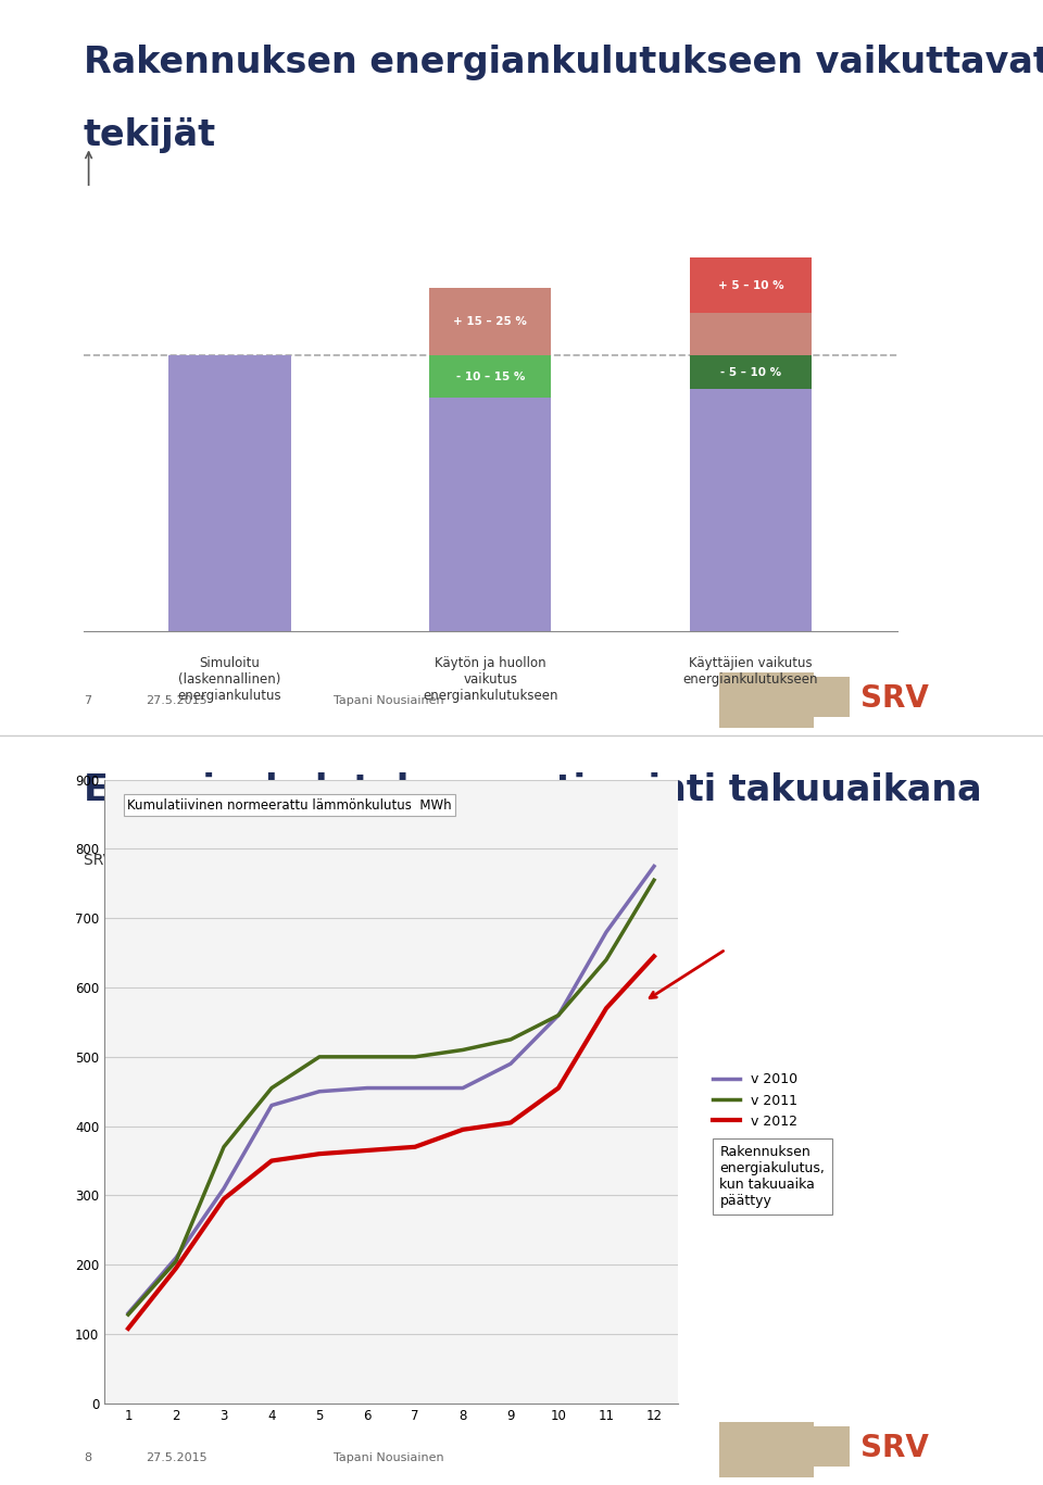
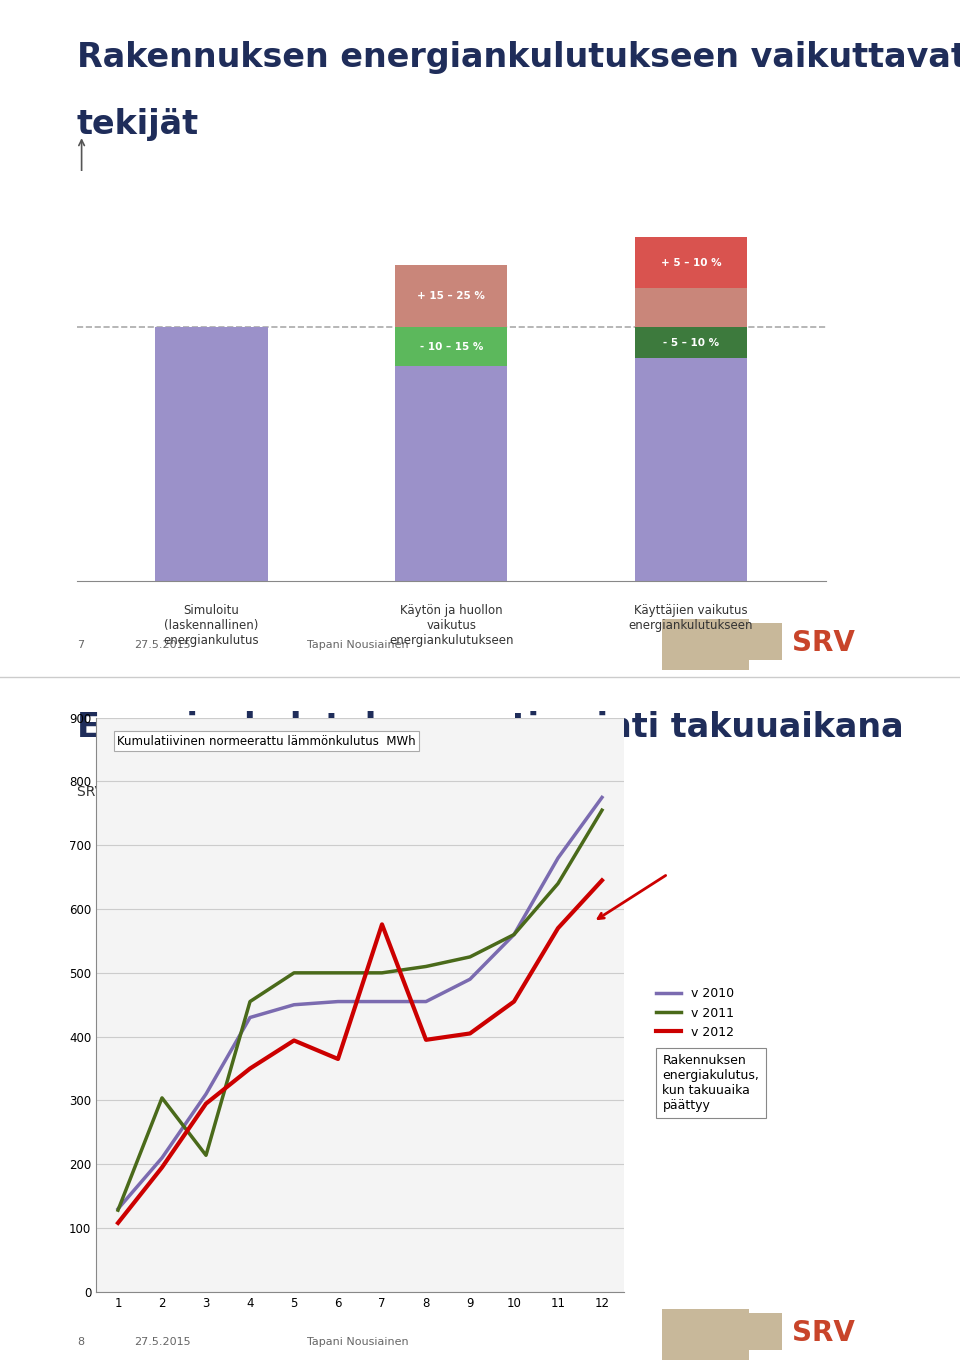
v 2011/2: 205 -> 304
v 2011/3: 370 -> 214
v 2012/5: 360 -> 394
v 2012/7: 370 -> 576
